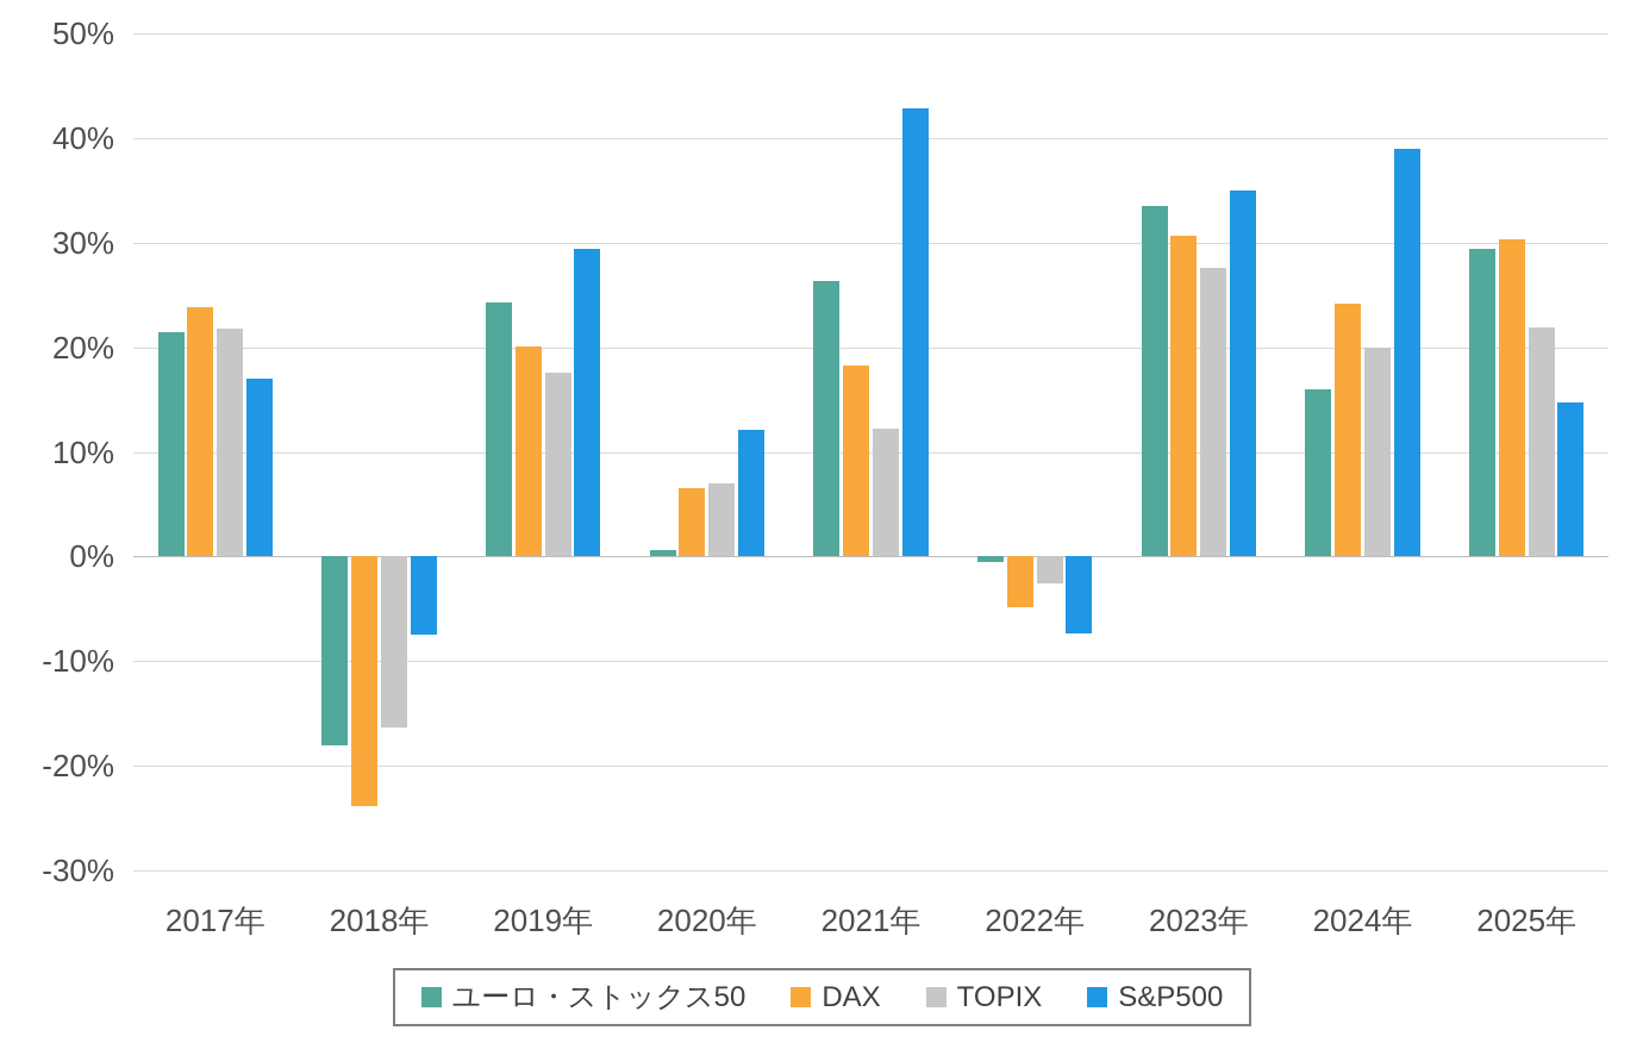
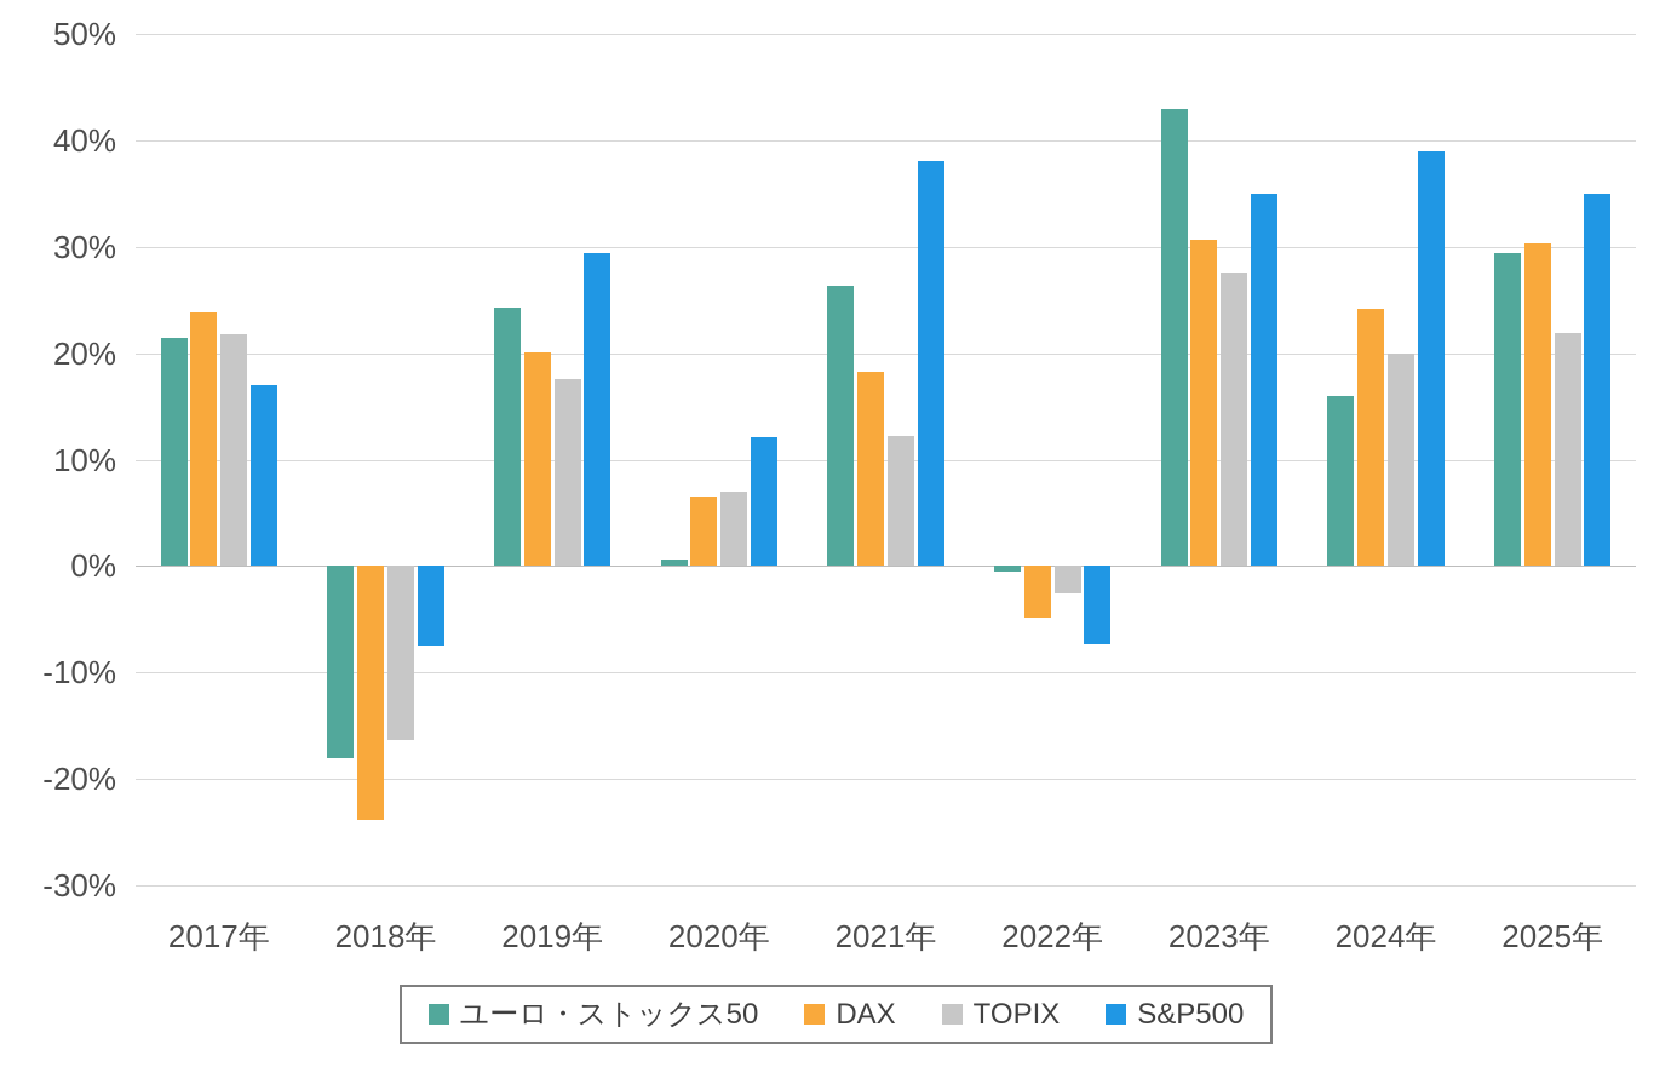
S&P500/2021年: 43% -> 38%
ユーロ・ストックス50/2023年: 34% -> 43%
S&P500/2025年: 15% -> 35%
